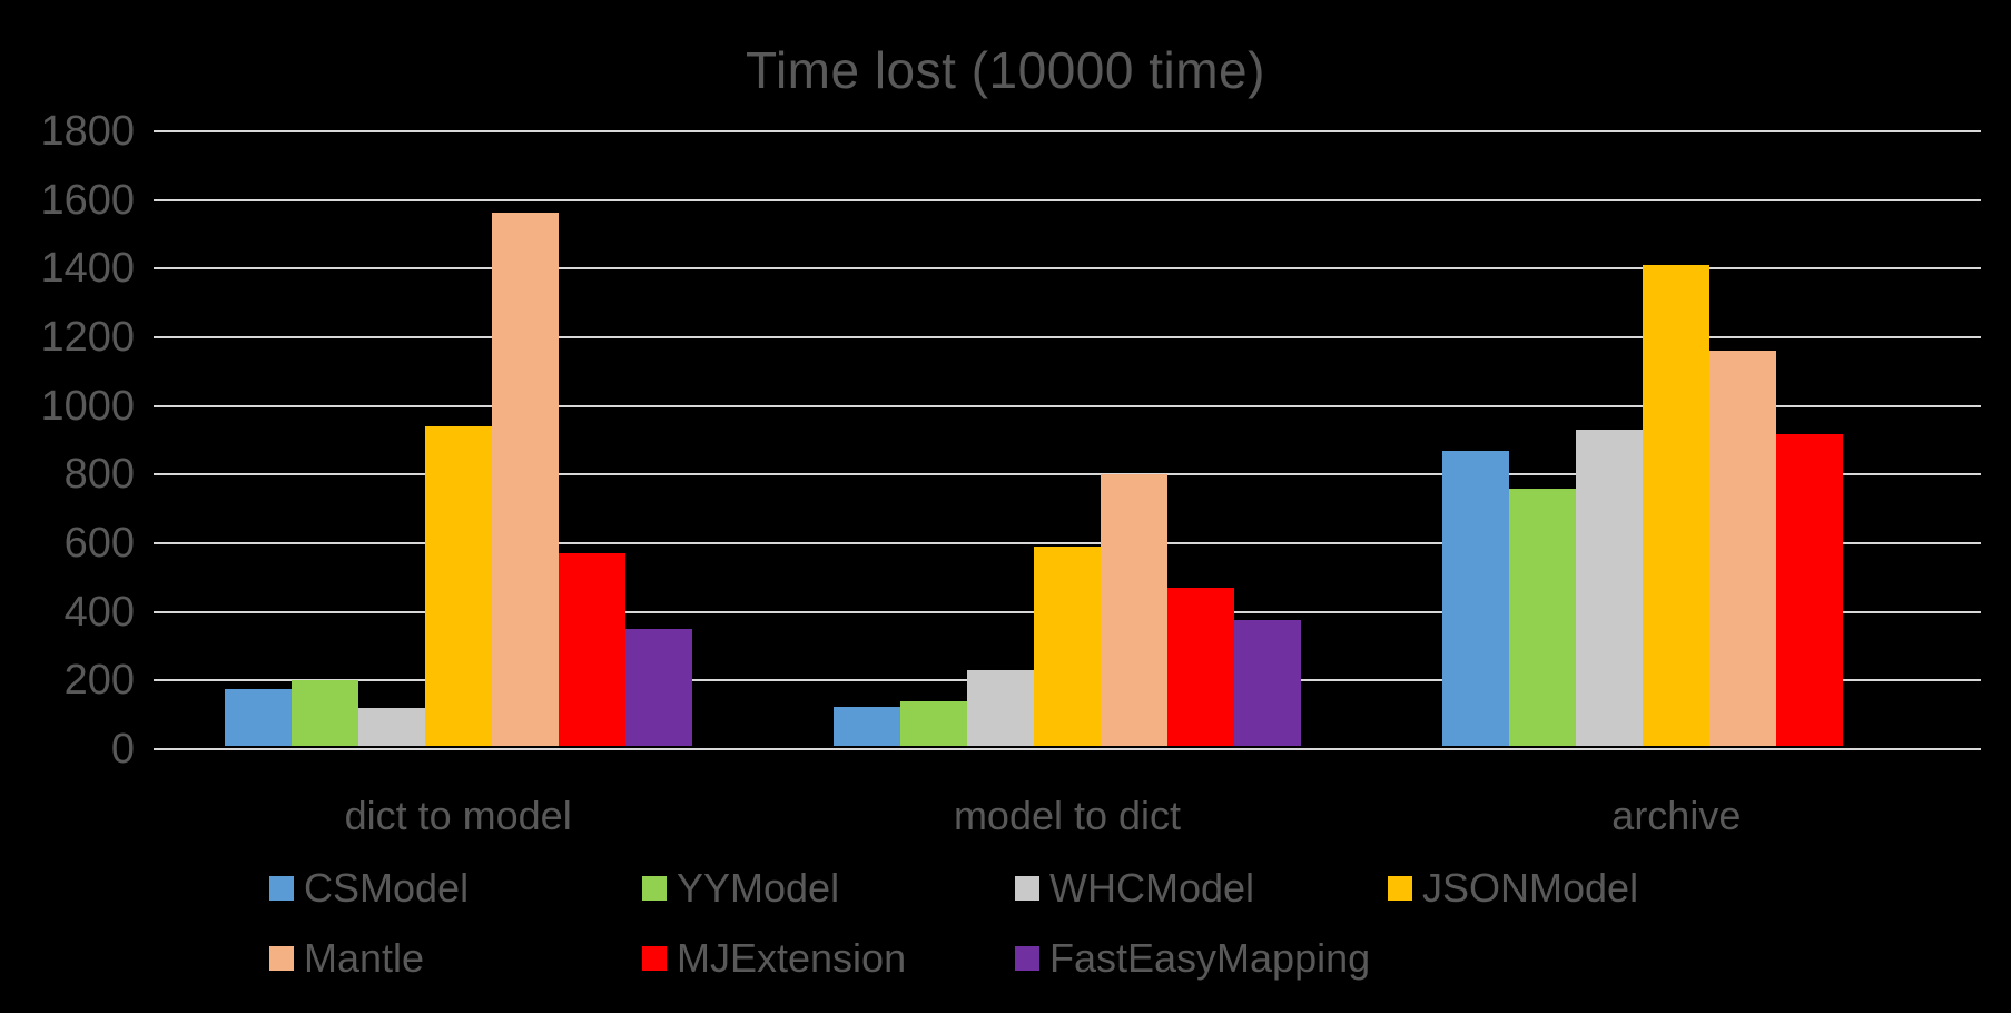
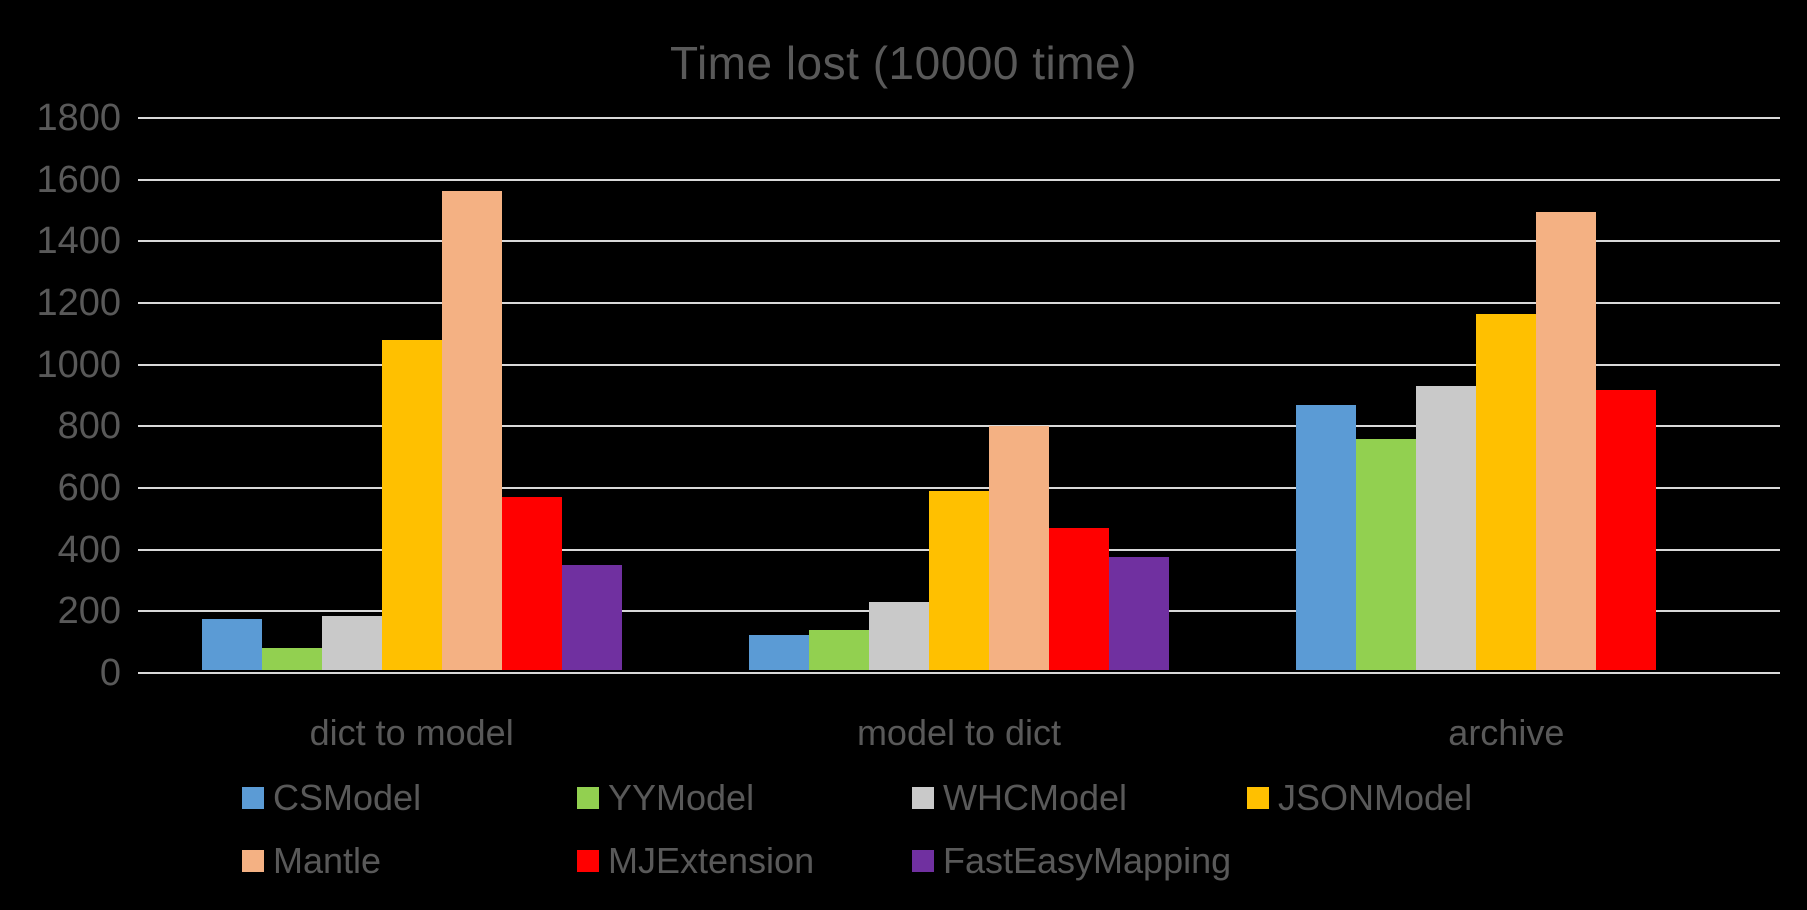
YYModel/dict to model: 190 -> 70
WHCModel/dict to model: 110 -> 180
JSONModel/dict to model: 930 -> 1070
JSONModel/archive: 1400 -> 1160
Mantle/archive: 1150 -> 1490
